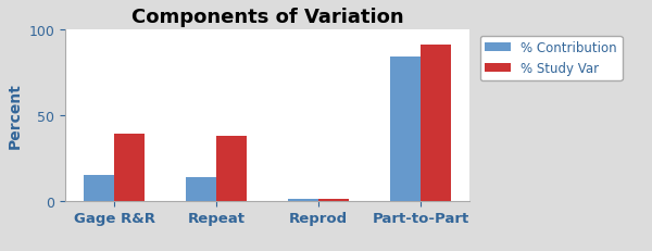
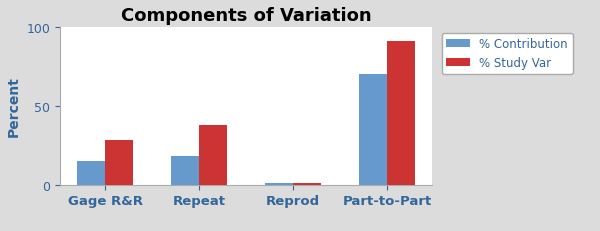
% Study Var/Gage R&R: 39 -> 28
% Contribution/Repeat: 14 -> 18
% Contribution/Part-to-Part: 84 -> 70
